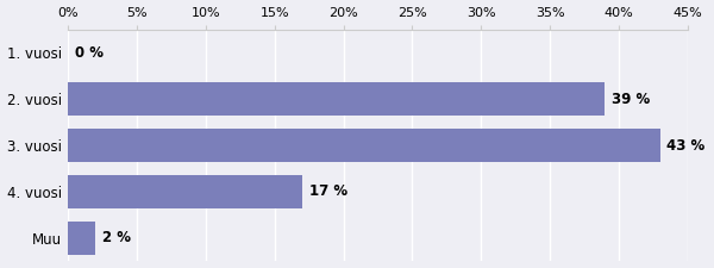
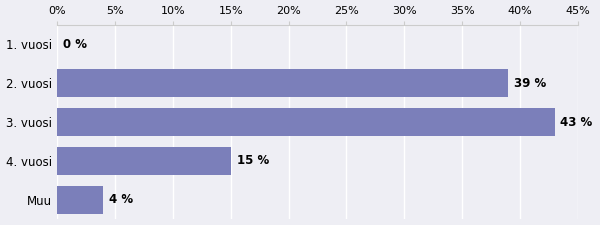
4. vuosi: 17 -> 15
Muu: 2 -> 4
